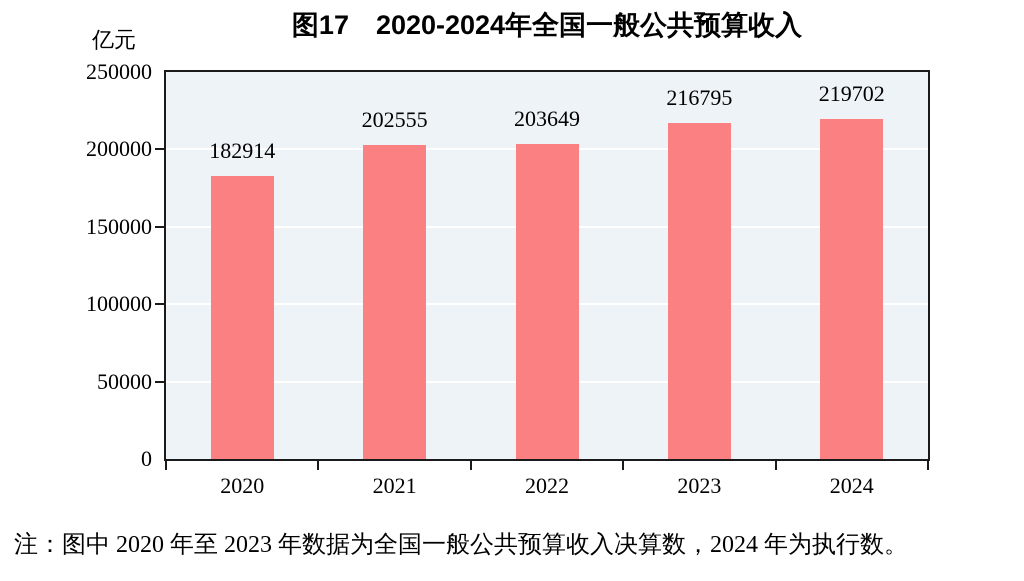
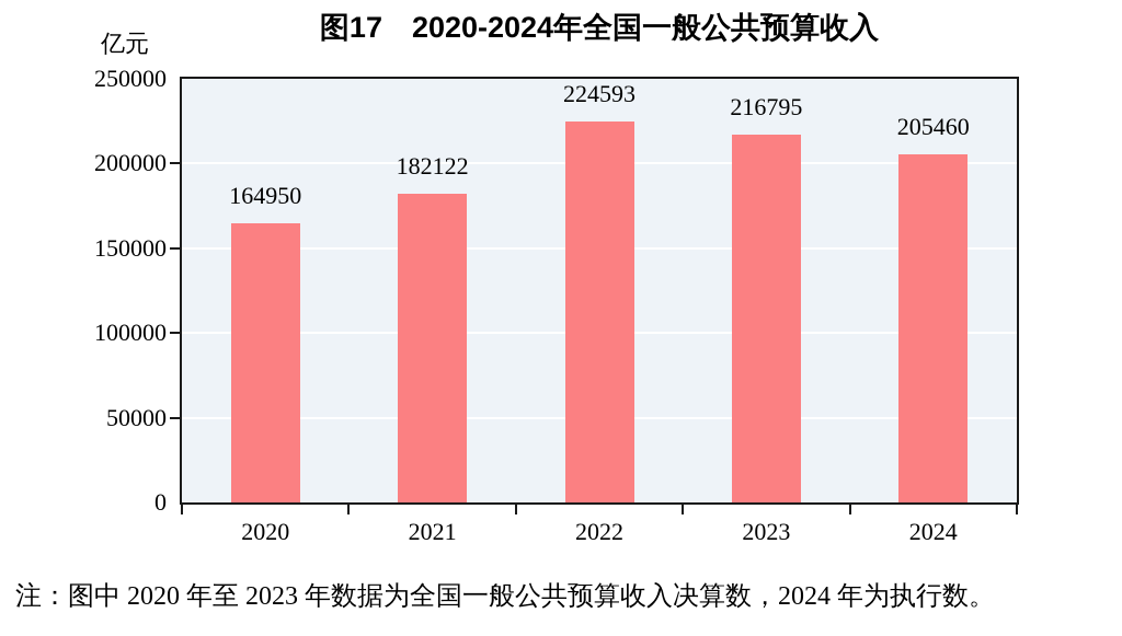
2020: 182914 -> 164950
2021: 202555 -> 182122
2022: 203649 -> 224593
2024: 219702 -> 205460
